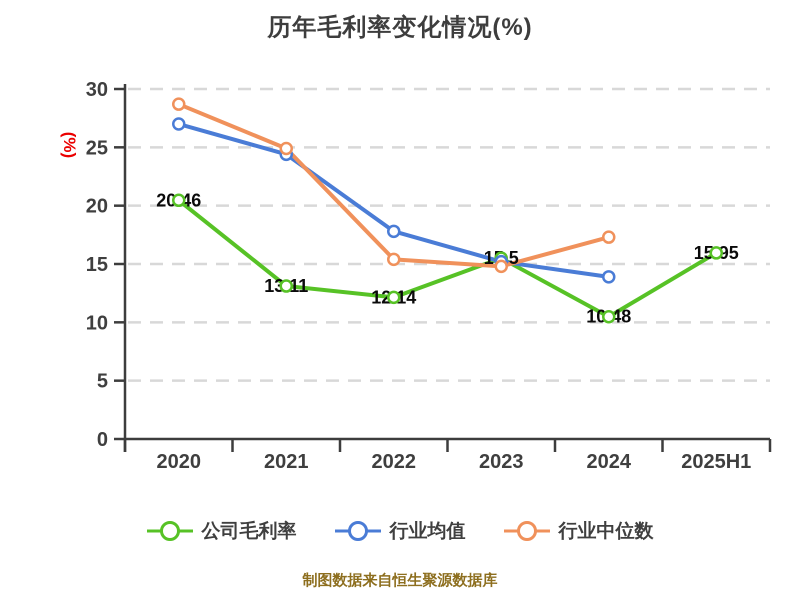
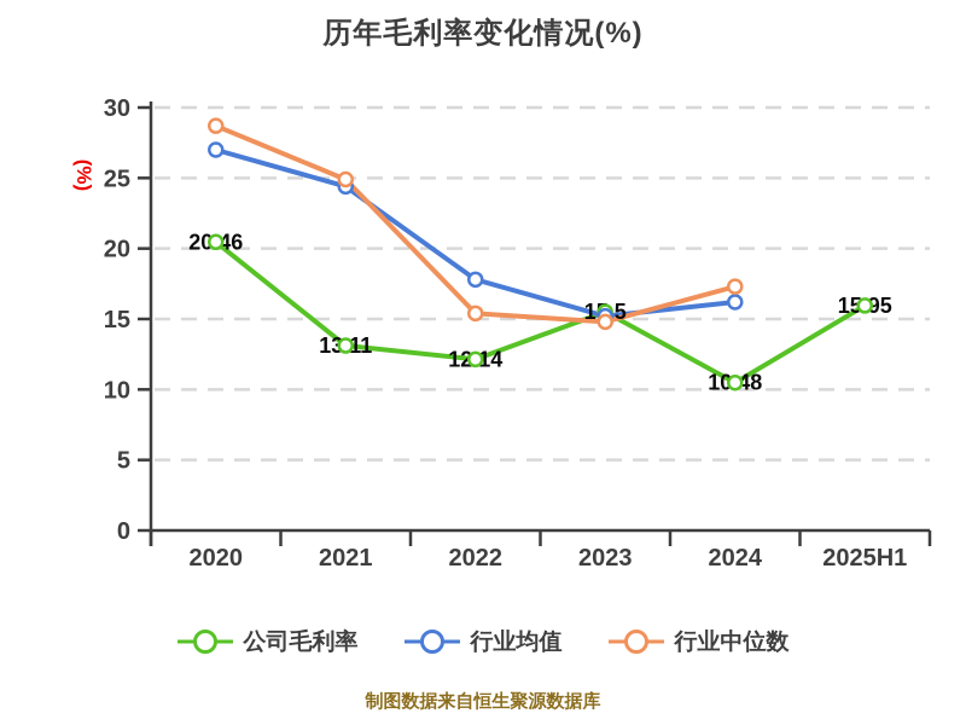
行业均值/2024: 13.9 -> 16.2
